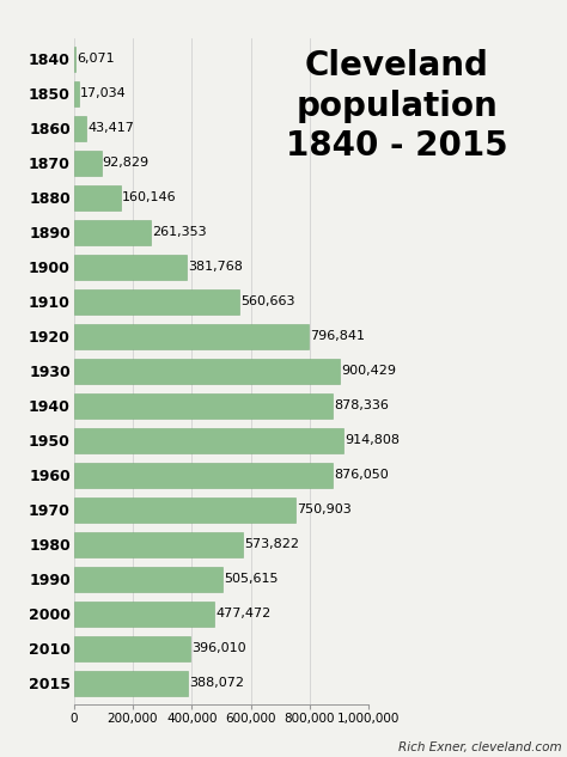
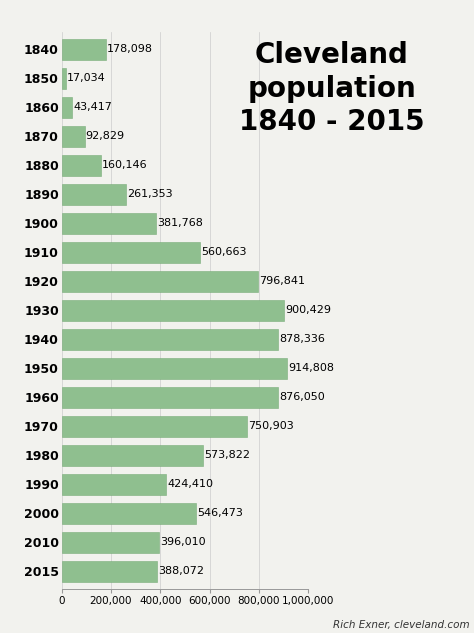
1840: 6,071 -> 178,098
1990: 505,615 -> 424,410
2000: 477,472 -> 546,473
